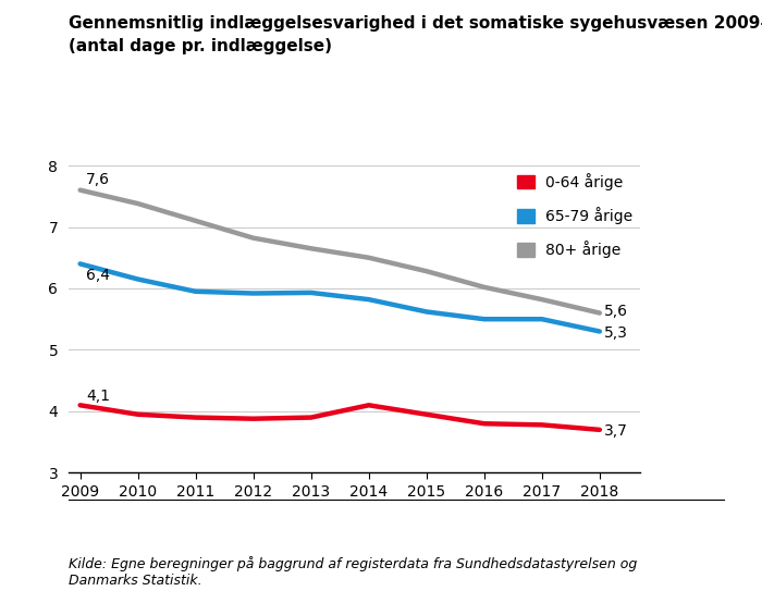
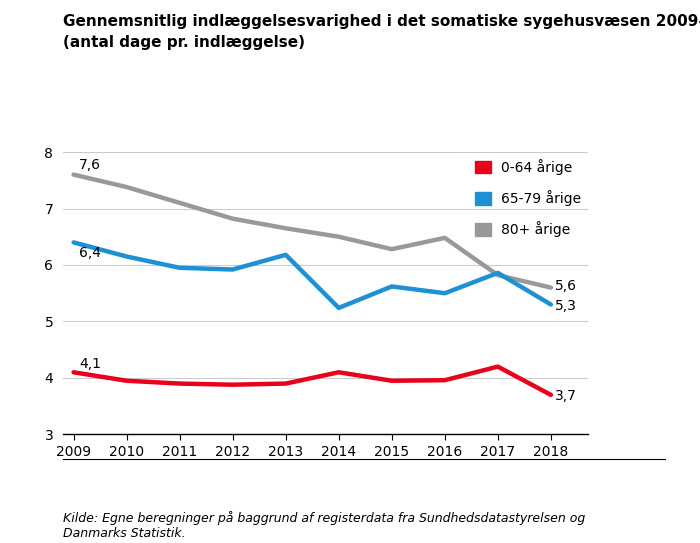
65-79 årige/2013: 5.93 -> 6.18
65-79 årige/2014: 5.82 -> 5.24
0-64 årige/2016: 3.80 -> 3.96
80+ årige/2016: 6.02 -> 6.48
0-64 årige/2017: 3.78 -> 4.20
65-79 årige/2017: 5.50 -> 5.86
